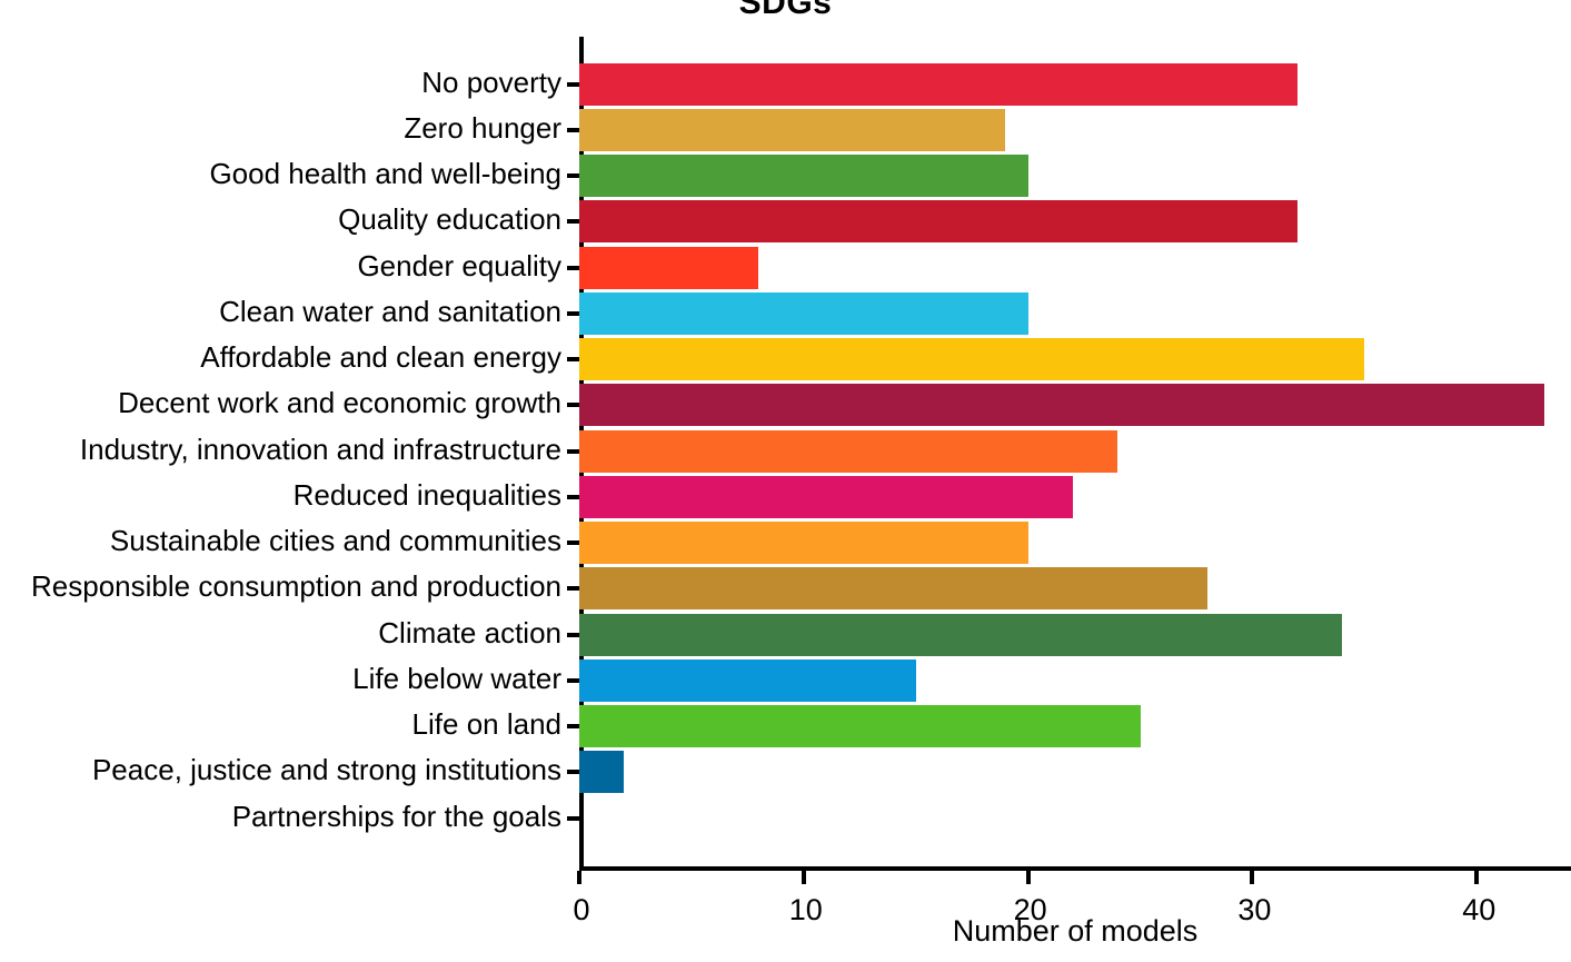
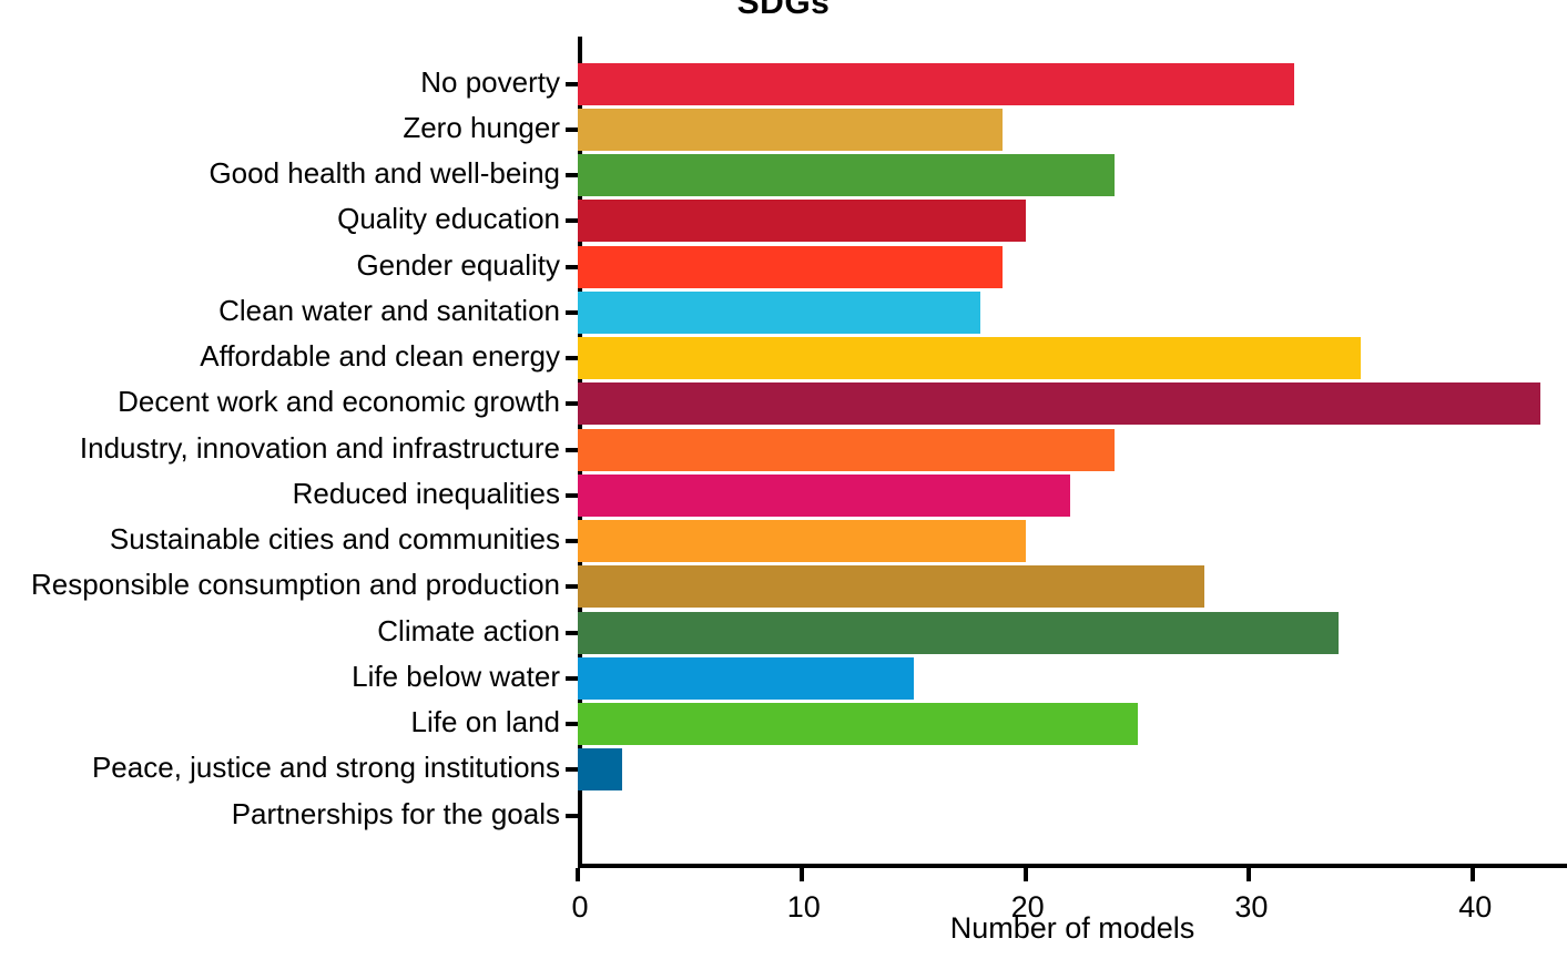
Good health and well-being: 20 -> 24
Quality education: 32 -> 20
Gender equality: 8 -> 19
Clean water and sanitation: 20 -> 18
